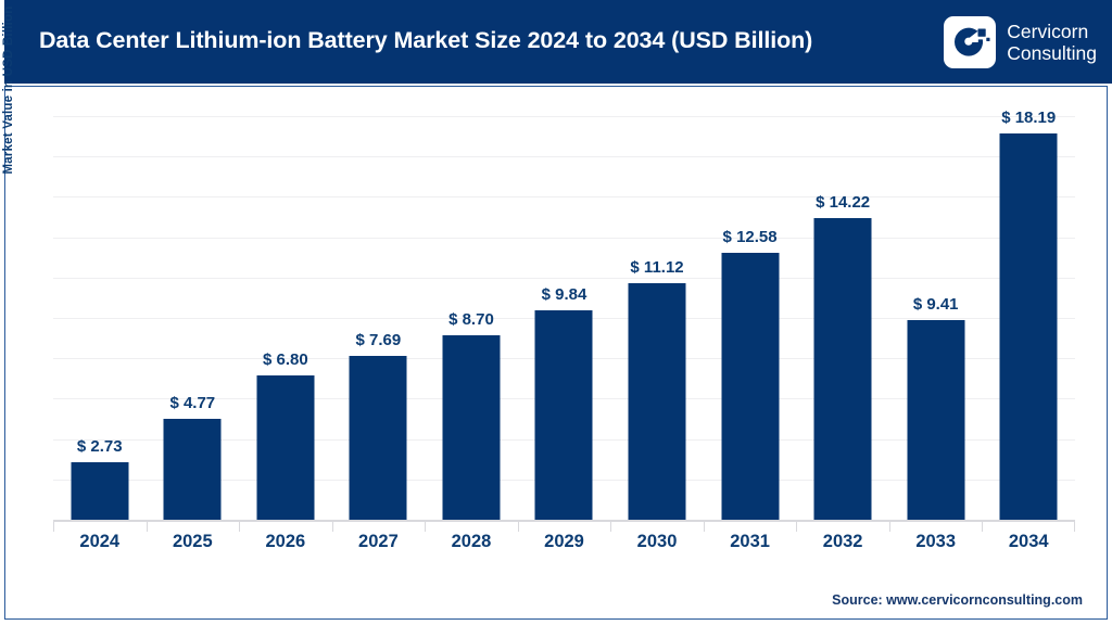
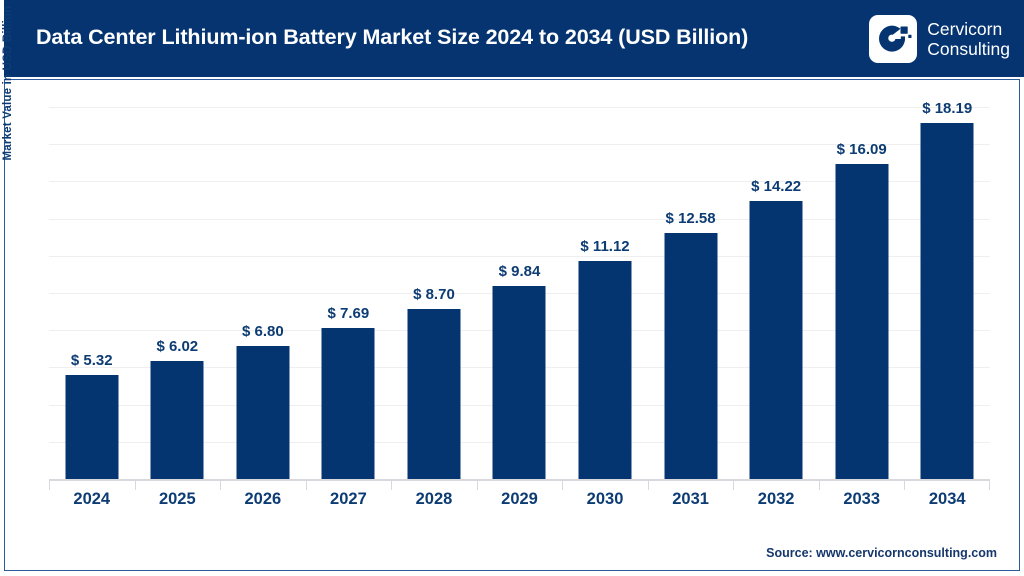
2024: 2.73 -> 5.32
2025: 4.77 -> 6.02
2033: 9.41 -> 16.09
